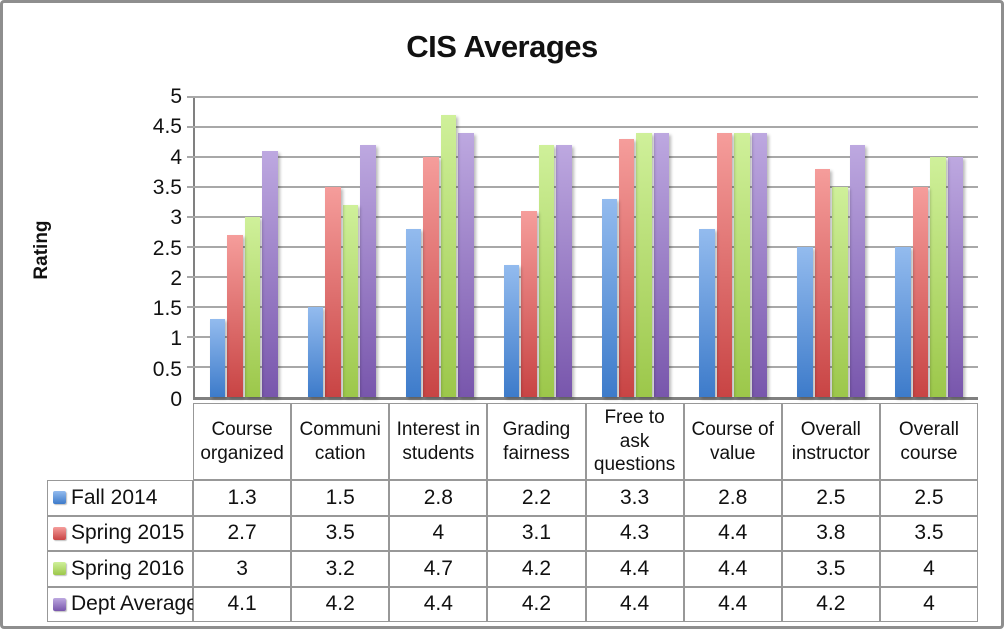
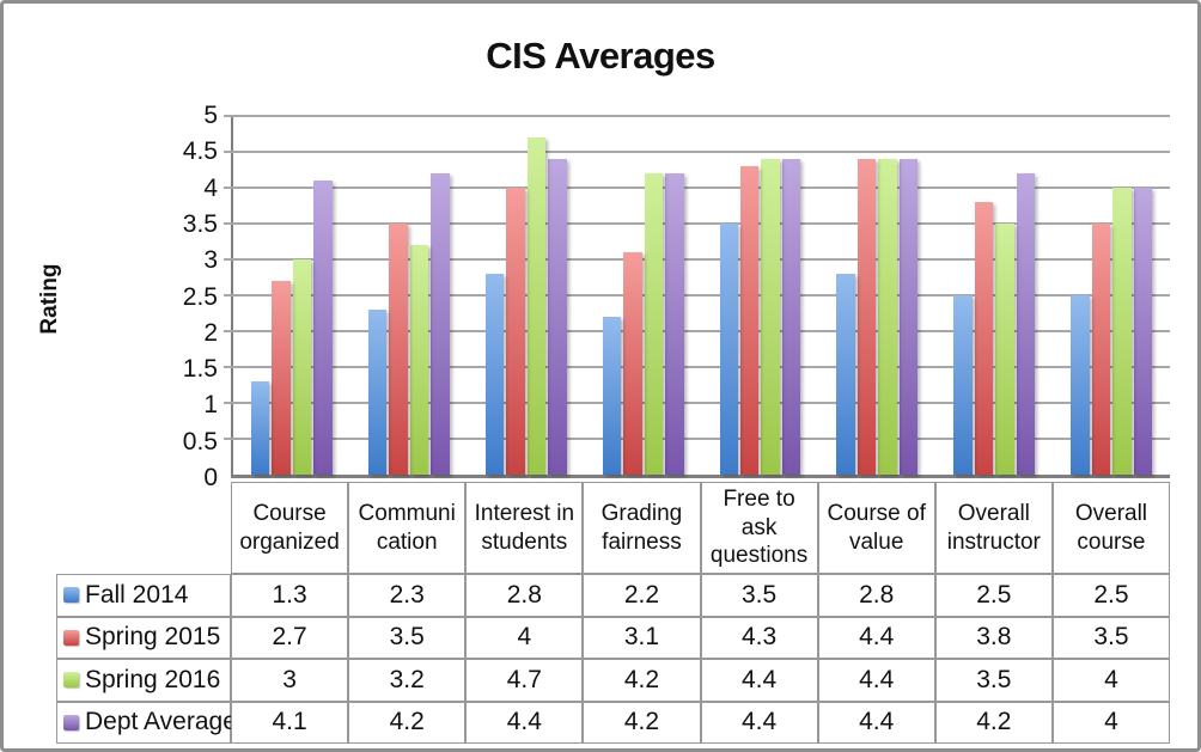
Fall 2014/Communi cation: 1.5 -> 2.3
Fall 2014/Free to ask questions: 3.3 -> 3.5
